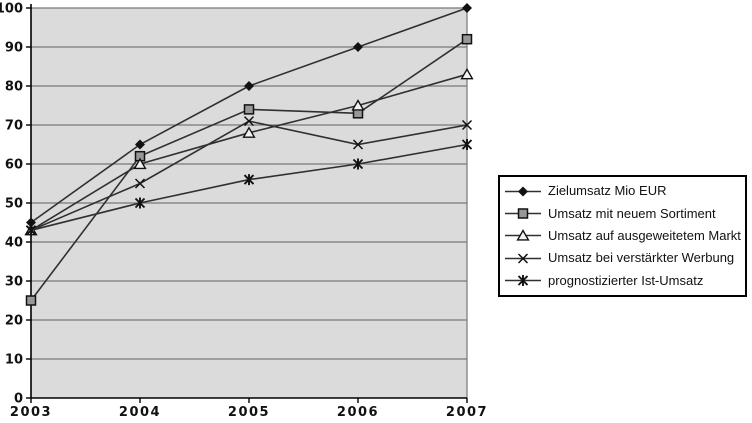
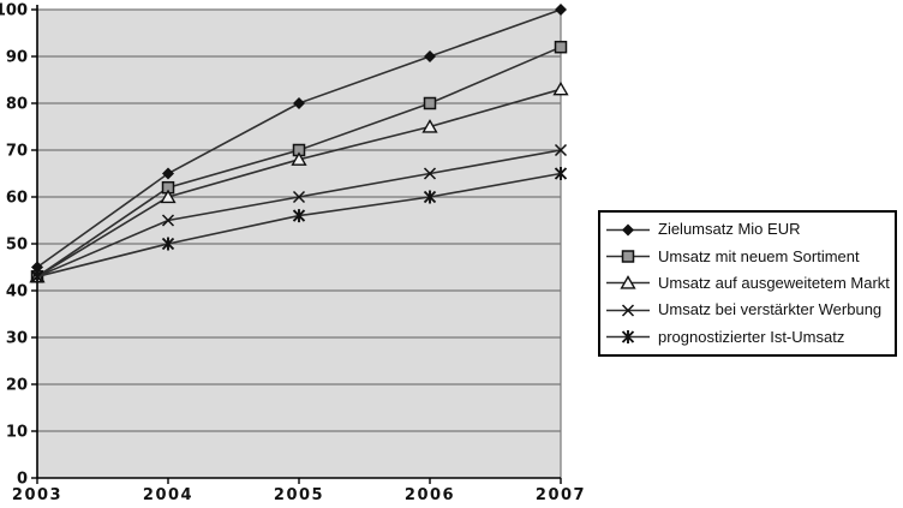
Umsatz mit neuem Sortiment/2003: 25 -> 43
Umsatz mit neuem Sortiment/2005: 74 -> 70
Umsatz bei verstärkter Werbung/2005: 71 -> 60
Umsatz mit neuem Sortiment/2006: 73 -> 80
